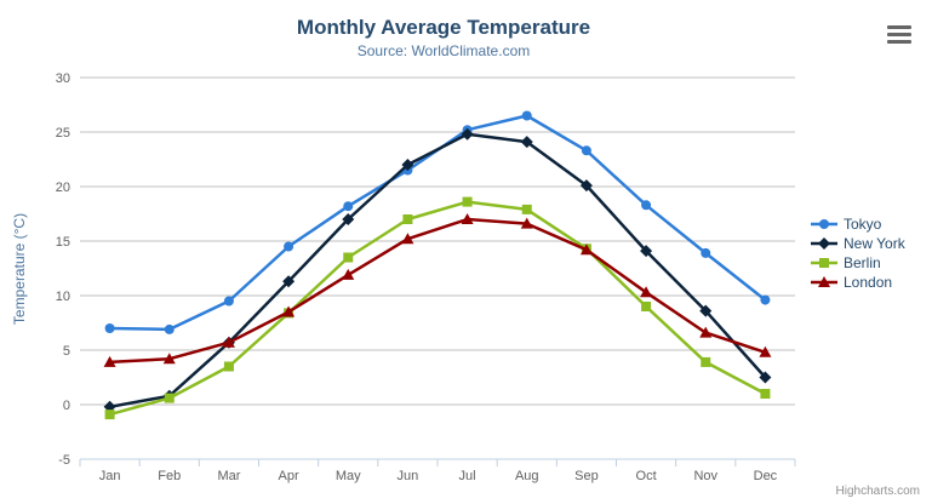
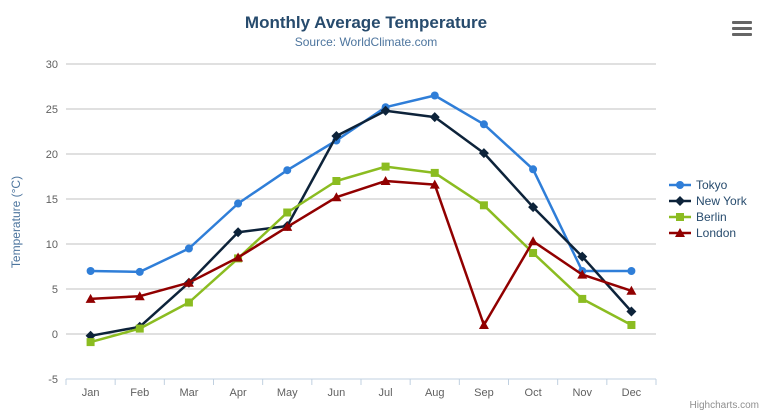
New York/May: 17 -> 12
London/Sep: 14 -> 1
Tokyo/Nov: 14 -> 7
Tokyo/Dec: 10 -> 7
